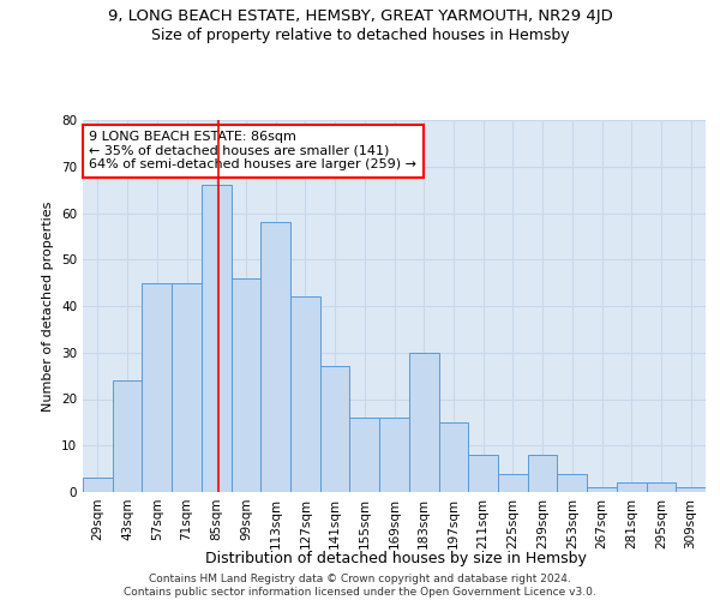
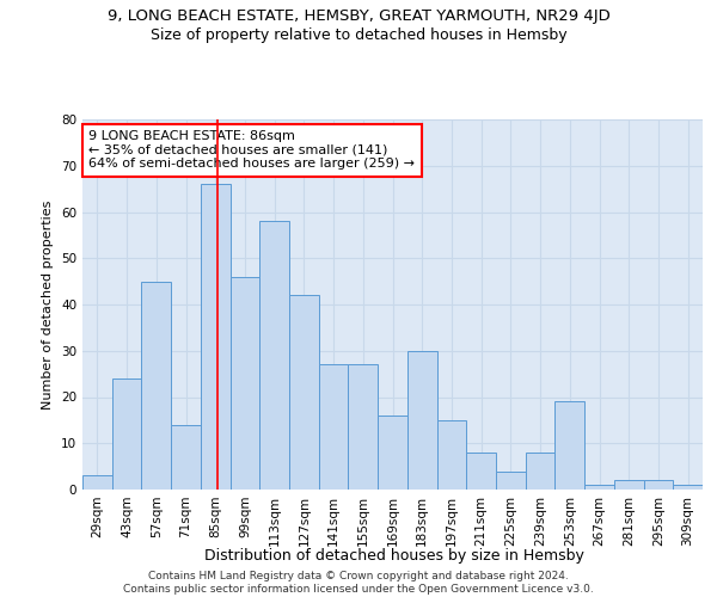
71sqm: 45 -> 14
155sqm: 16 -> 27
253sqm: 4 -> 19
